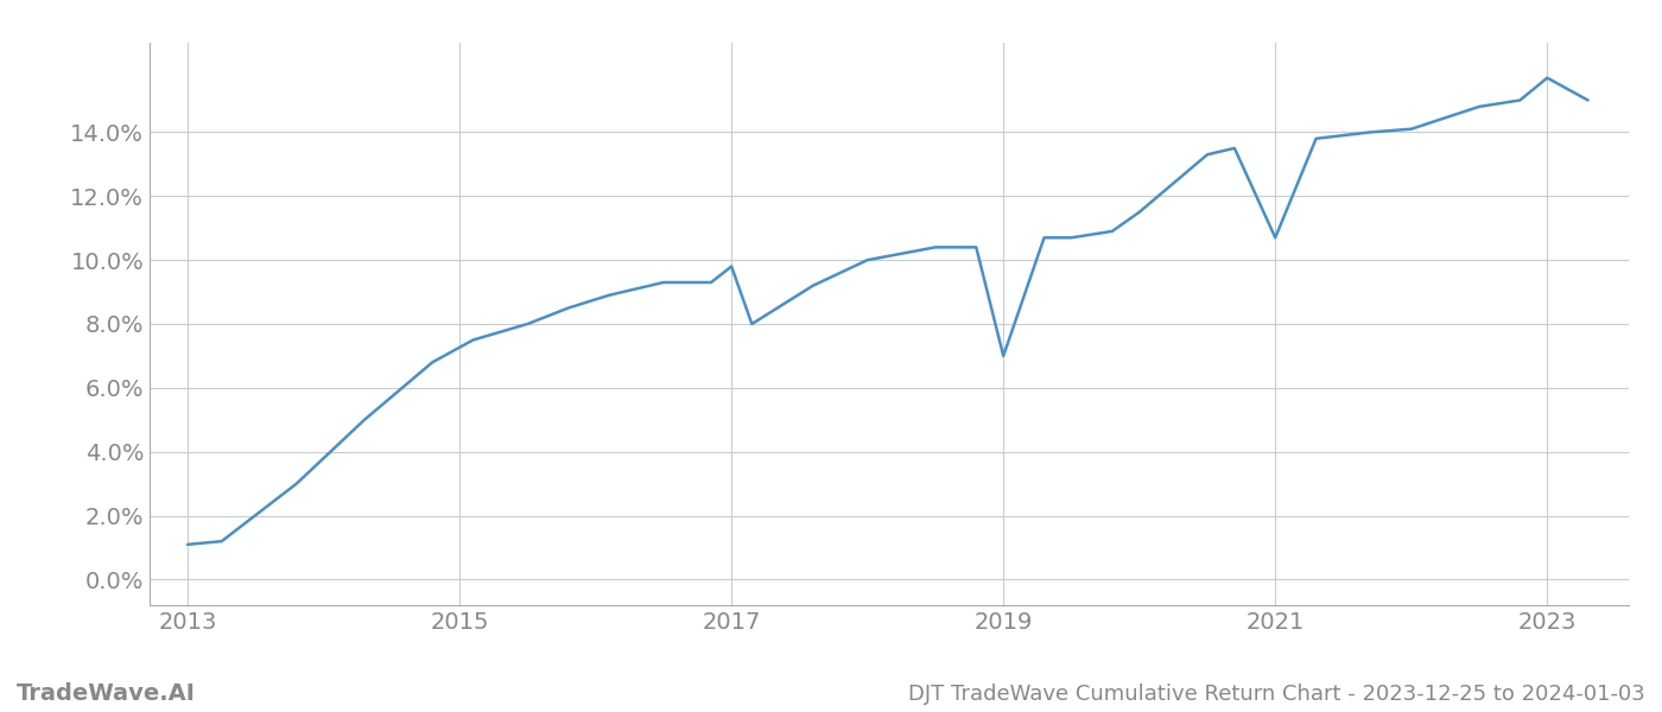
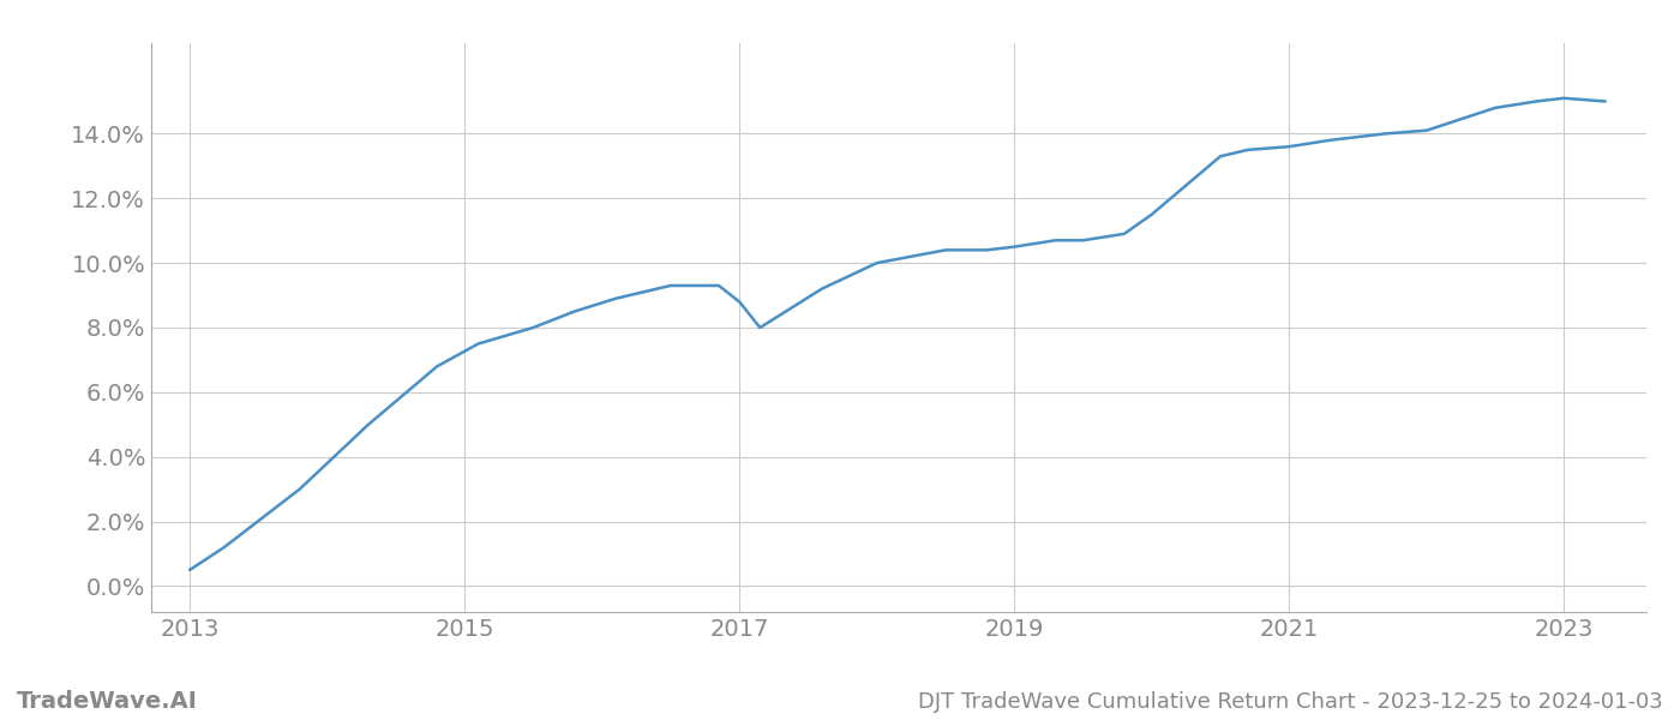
2013: 1.1% -> 0.5%
2017: 9.8% -> 8.8%
2019: 7.0% -> 10.5%
2021: 10.7% -> 13.6%
2023: 15.7% -> 15.1%
